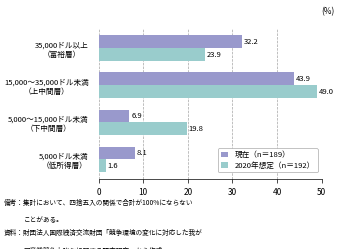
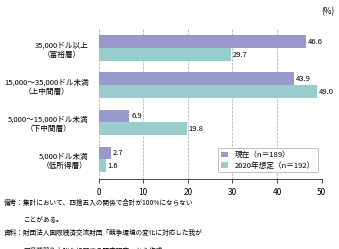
現在（n＝189）/35,000ドル以上 （富裕層）: 32.2 -> 46.6
2020年想定（n＝192）/35,000ドル以上 （富裕層）: 23.9 -> 29.7
現在（n＝189）/5,000ドル未満 （低所得層）: 8.1 -> 2.7
